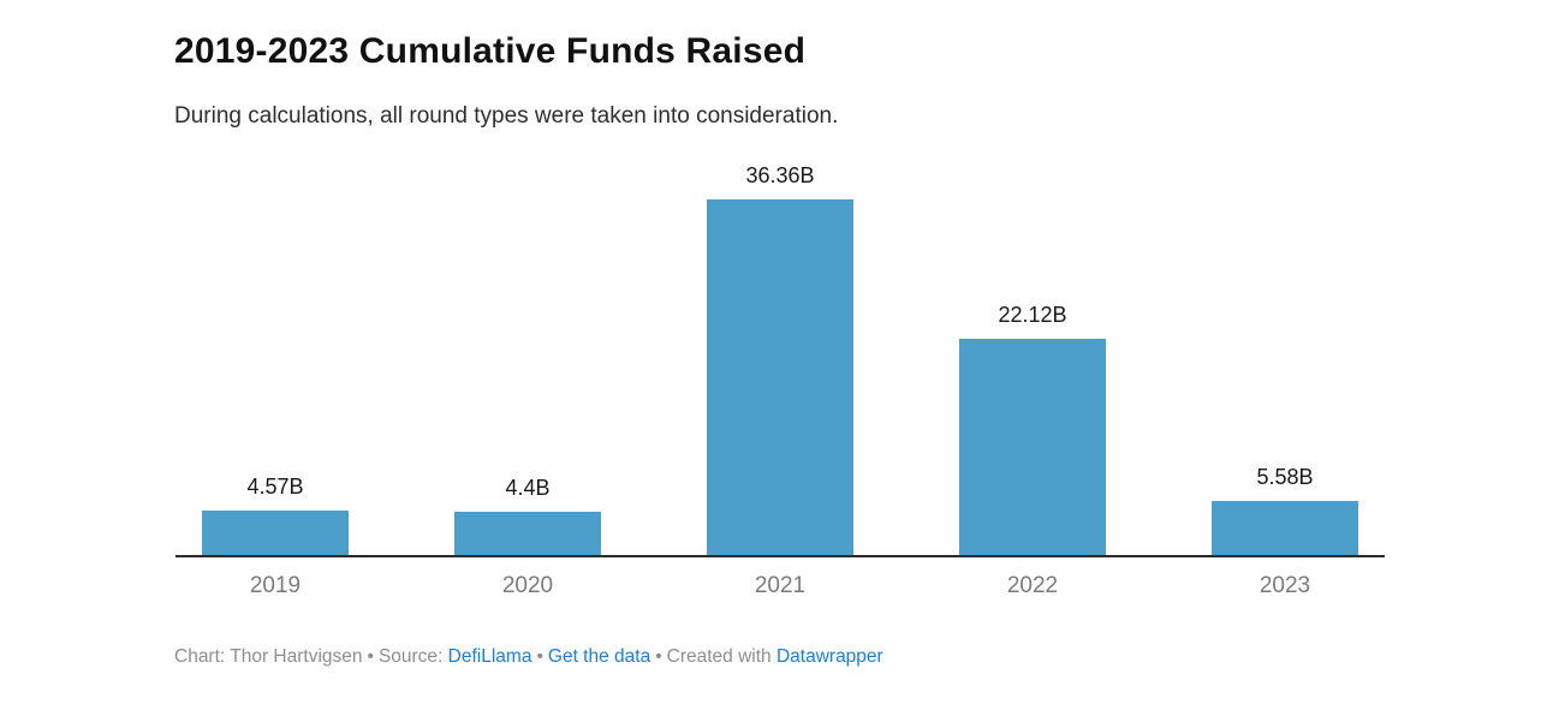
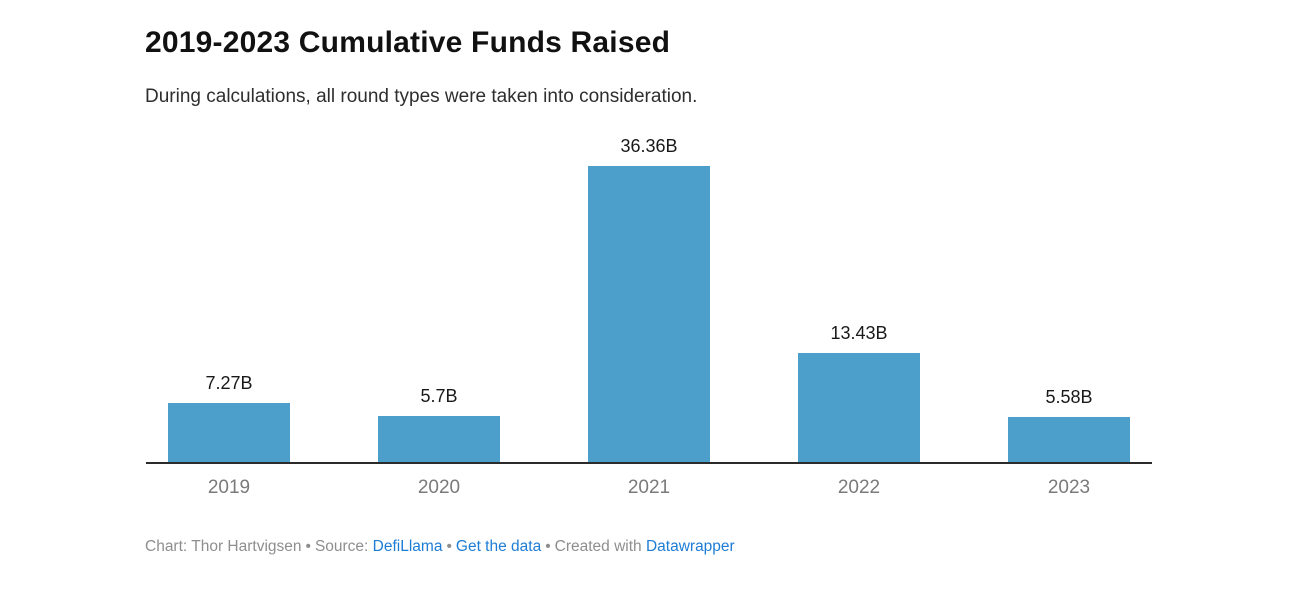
2019: 4.57B -> 7.27B
2020: 4.4B -> 5.7B
2022: 22.12B -> 13.43B
